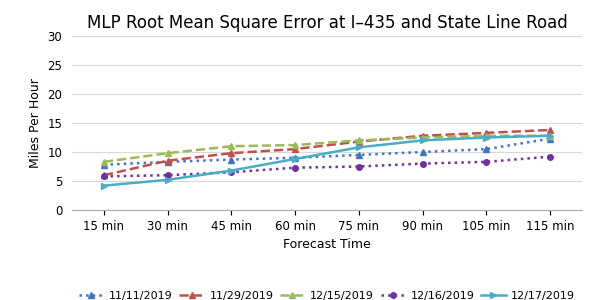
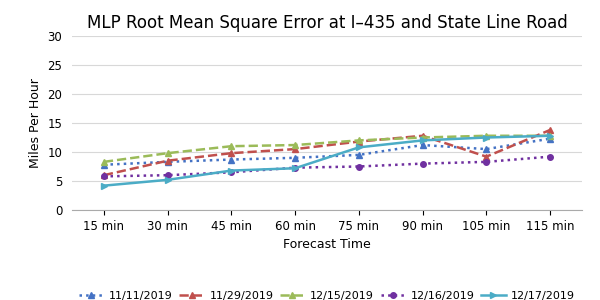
12/17/2019/60 min: 8.8 -> 7.2
11/11/2019/90 min: 10.0 -> 11.2
11/29/2019/105 min: 13.3 -> 9.2
